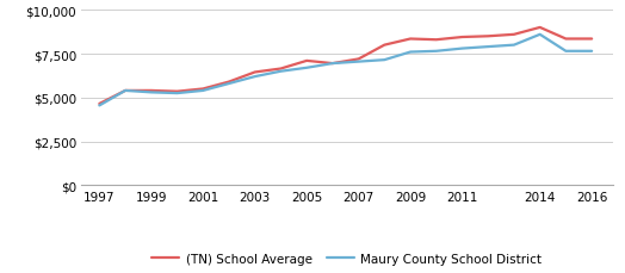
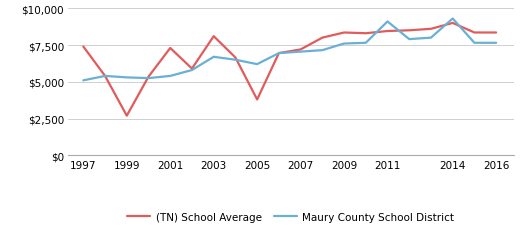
Maury County School District/1997: $4,600 -> $5,100
(TN) School Average/1997: $4,600 -> $7,400
(TN) School Average/1999: $5,400 -> $2,700
(TN) School Average/2001: $5,500 -> $7,300
Maury County School District/2003: $6,200 -> $6,700
(TN) School Average/2003: $6,400 -> $8,100
Maury County School District/2005: $6,700 -> $6,200
(TN) School Average/2005: $7,100 -> $3,800
Maury County School District/2011: $7,800 -> $9,100
Maury County School District/2014: $8,600 -> $9,300
